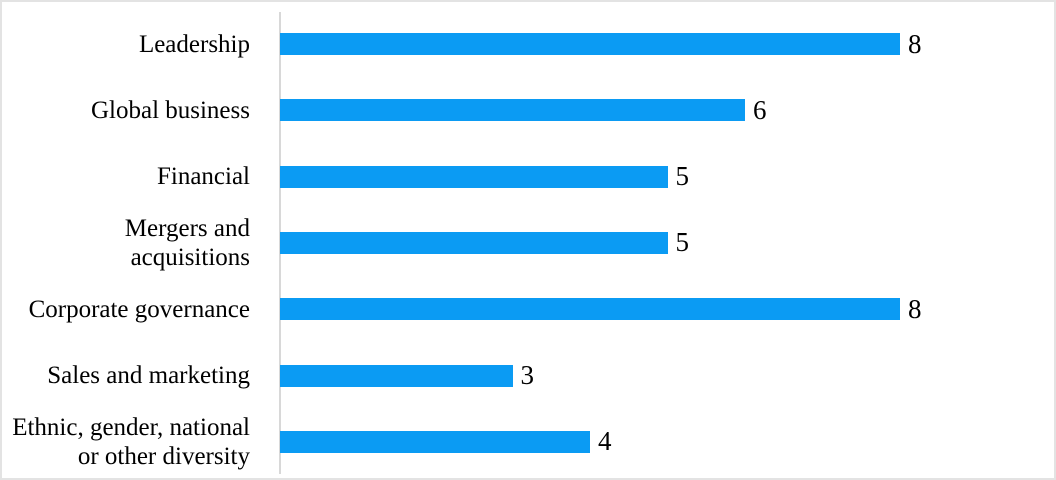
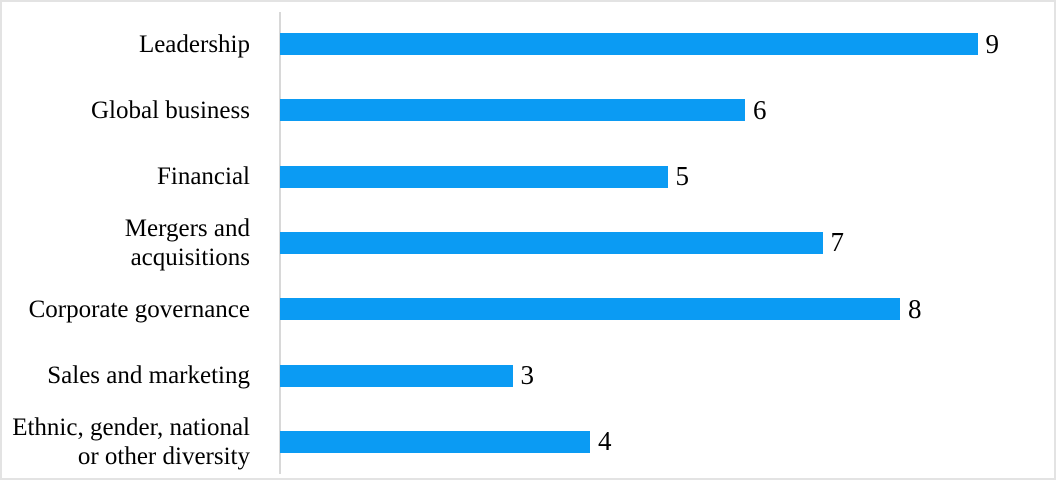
Leadership: 8 -> 9
Mergers and acquisitions: 5 -> 7
